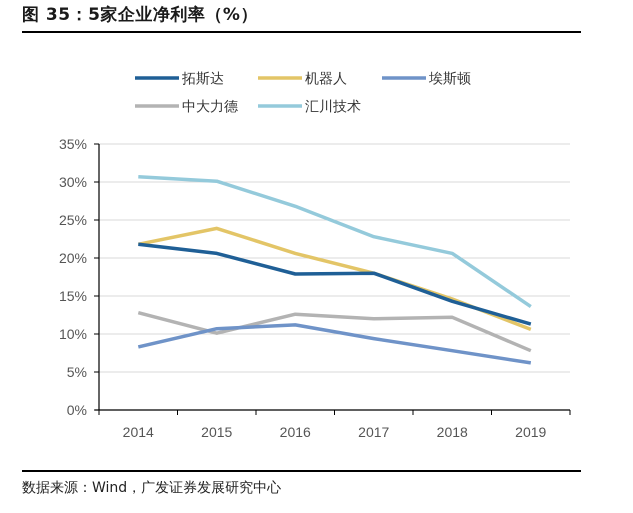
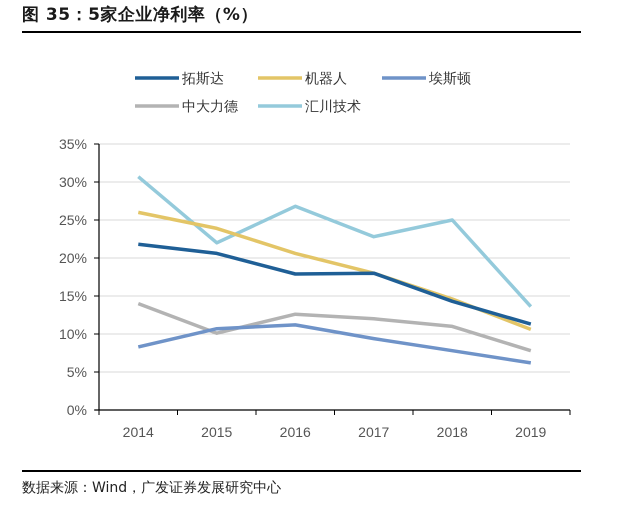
机器人/2014: 22% -> 26%
中大力德/2014: 13% -> 14%
汇川技术/2015: 30% -> 22%
中大力德/2018: 12% -> 11%
汇川技术/2018: 21% -> 25%
